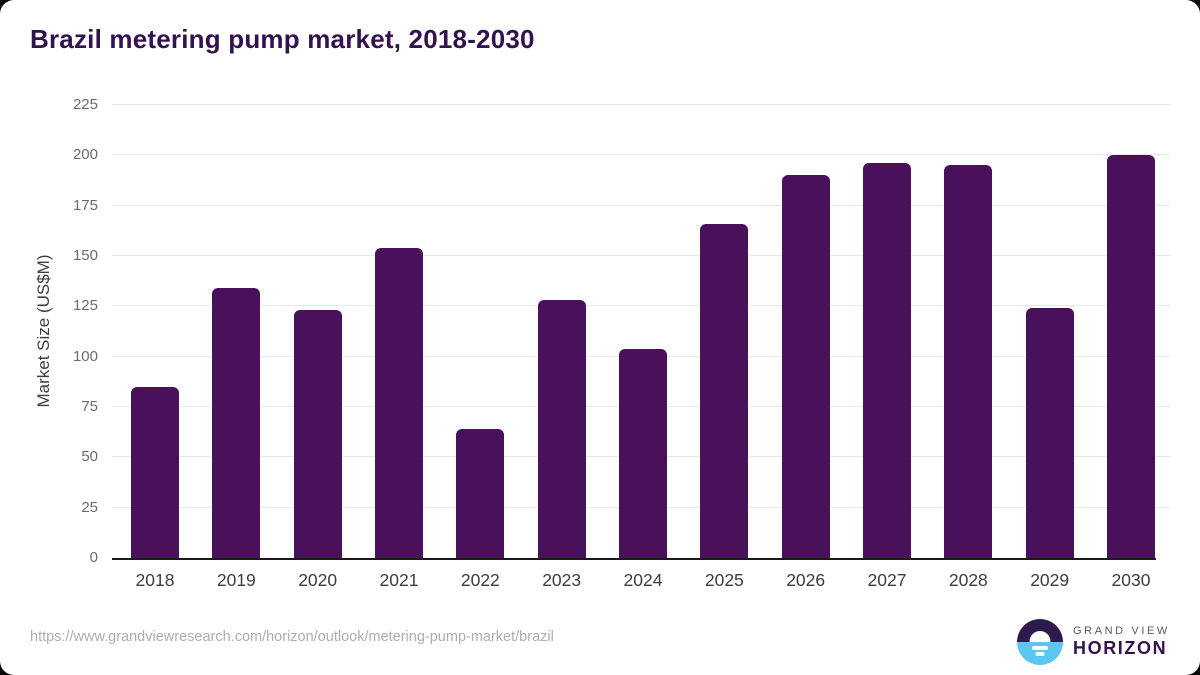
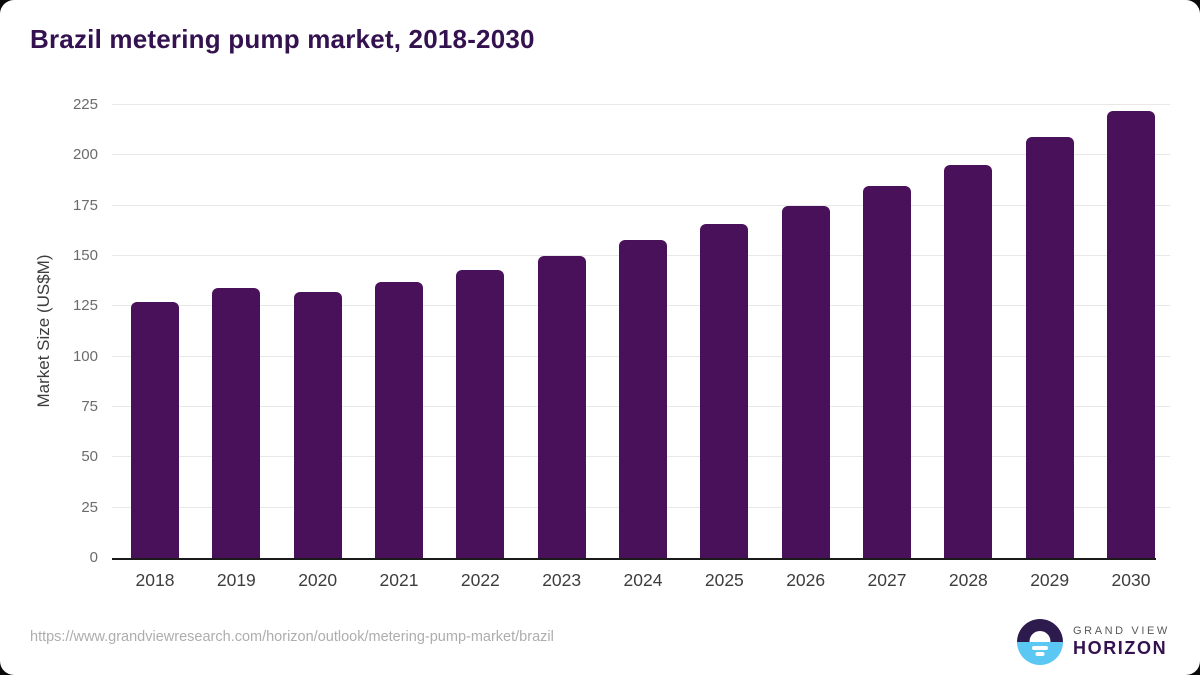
2018: 85 -> 127
2020: 123 -> 132
2021: 154 -> 137
2022: 64 -> 143
2023: 128 -> 150
2024: 104 -> 158
2026: 190 -> 175
2027: 196 -> 185
2029: 124 -> 209
2030: 200 -> 222
